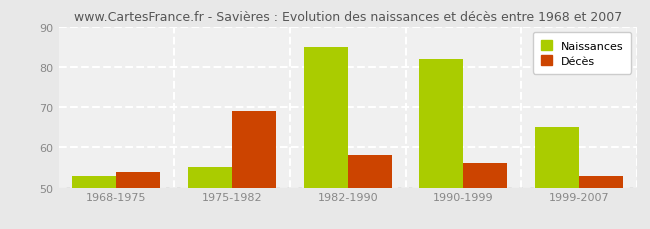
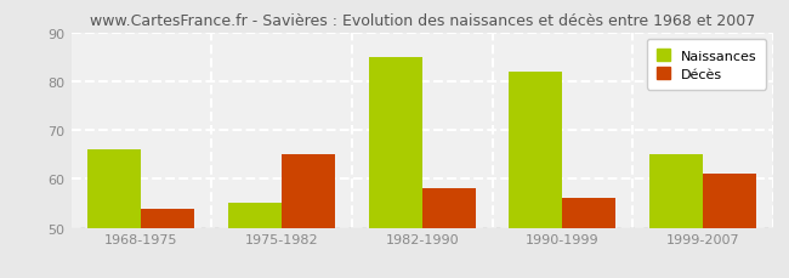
Naissances/1968-1975: 53 -> 66
Décès/1975-1982: 69 -> 65
Décès/1999-2007: 53 -> 61
